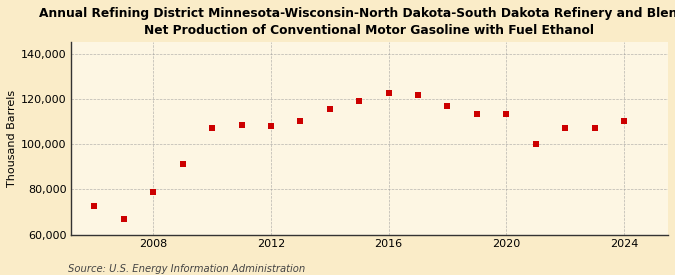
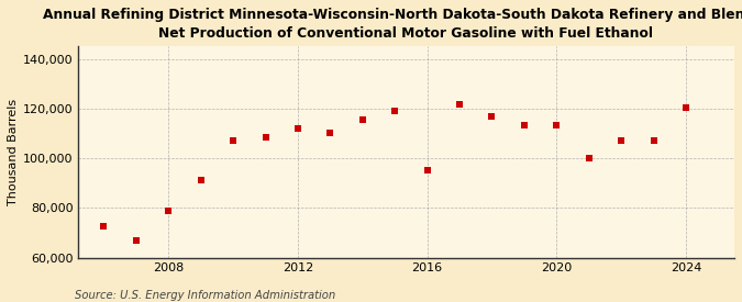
2012: 108,000 -> 112,000
2016: 122,500 -> 95,000
2024: 110,000 -> 120,500
